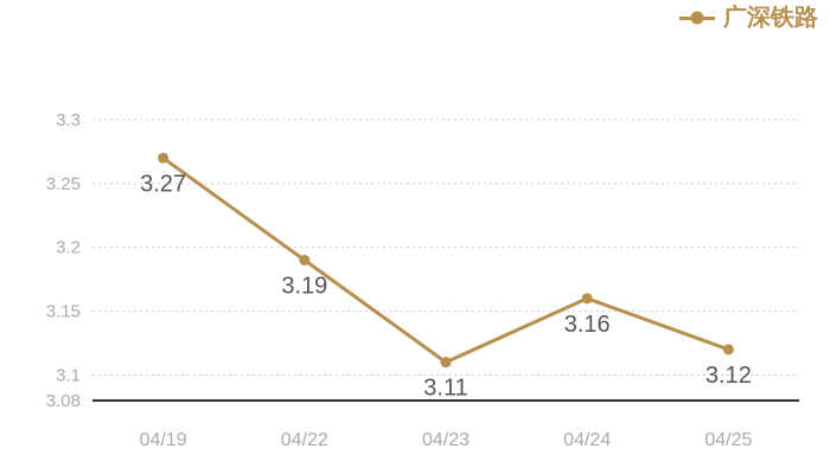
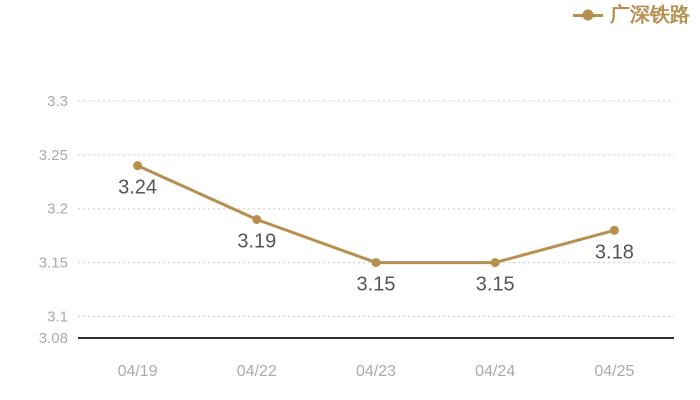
04/19: 3.27 -> 3.24
04/23: 3.11 -> 3.15
04/24: 3.16 -> 3.15
04/25: 3.12 -> 3.18
